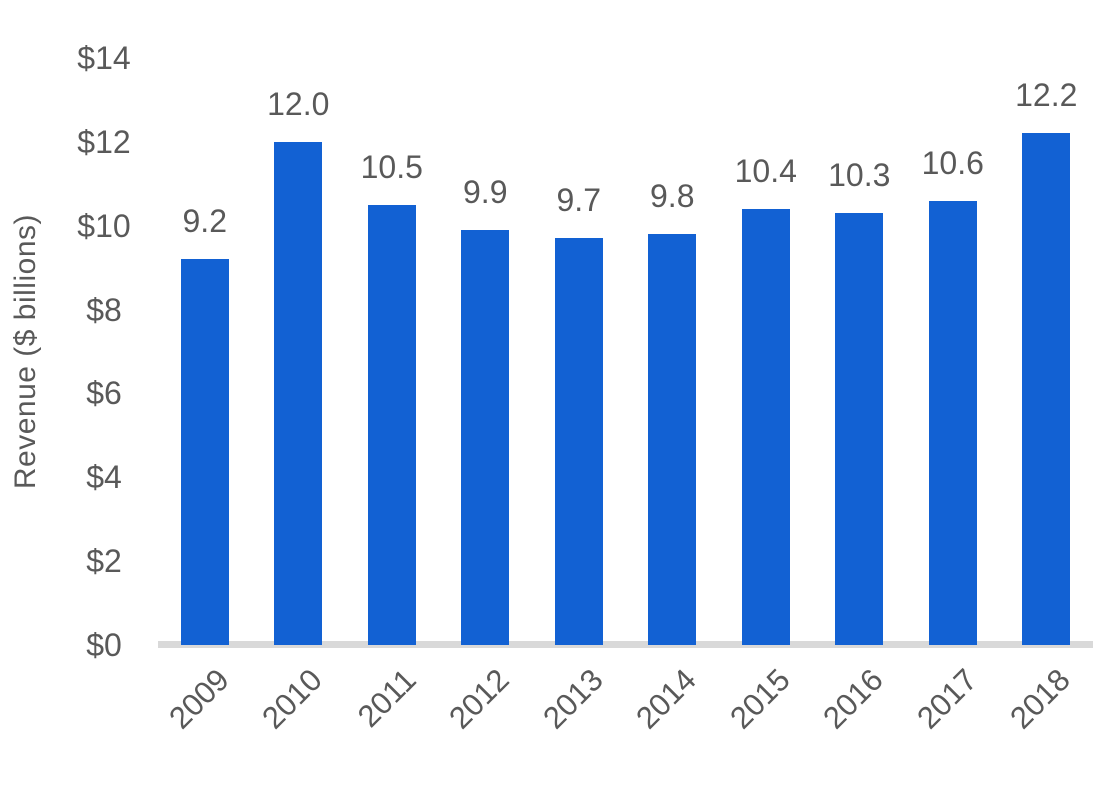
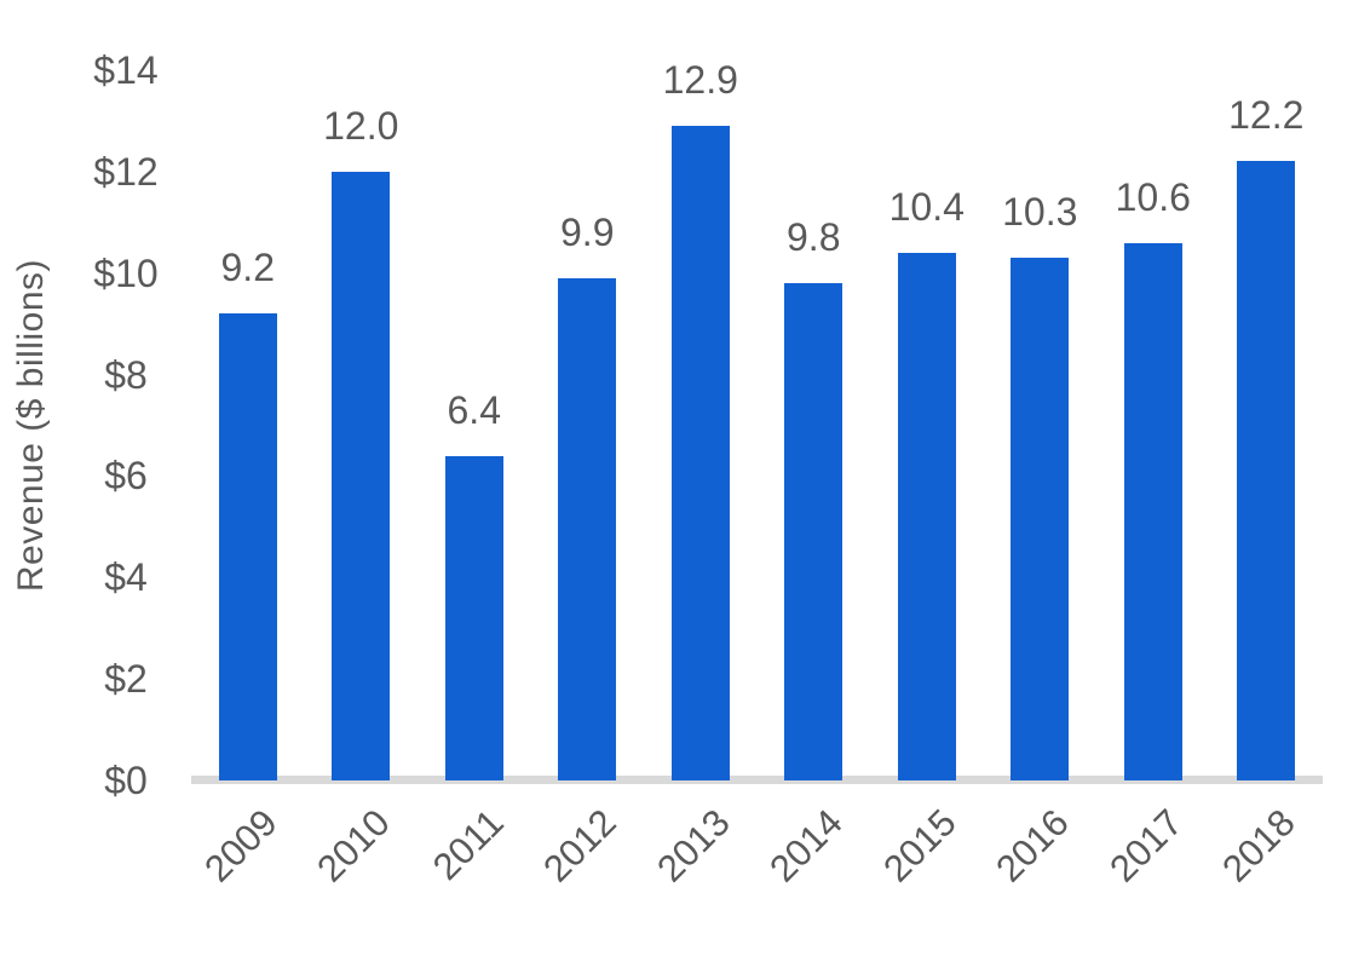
2011: 10.5 -> 6.4
2013: 9.7 -> 12.9
